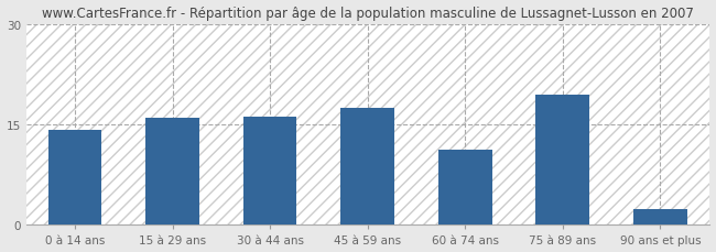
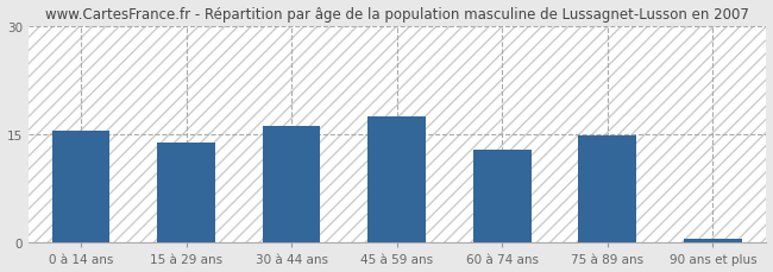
0 à 14 ans: 14.2 -> 15.5
15 à 29 ans: 16.0 -> 13.9
60 à 74 ans: 11.2 -> 12.8
75 à 89 ans: 19.4 -> 14.8
90 ans et plus: 2.4 -> 0.5
